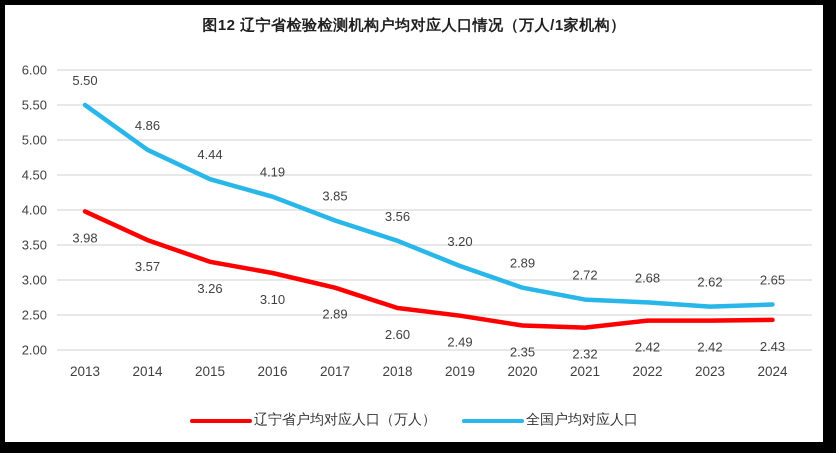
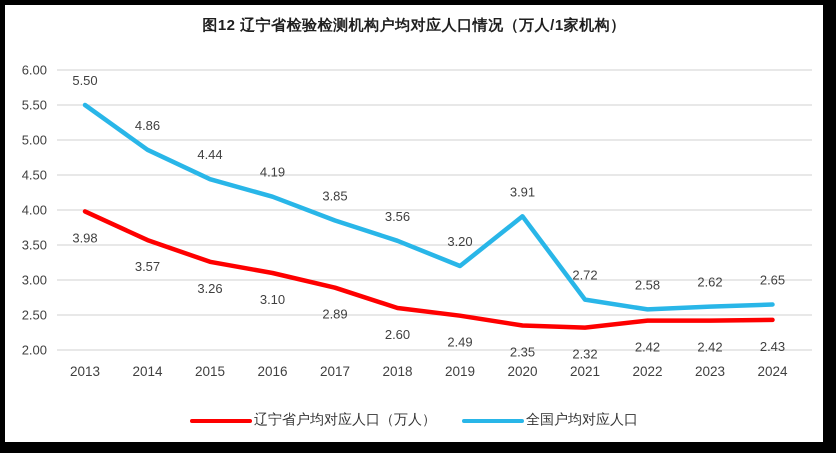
全国户均对应人口/2020: 2.89 -> 3.91
全国户均对应人口/2022: 2.68 -> 2.58
